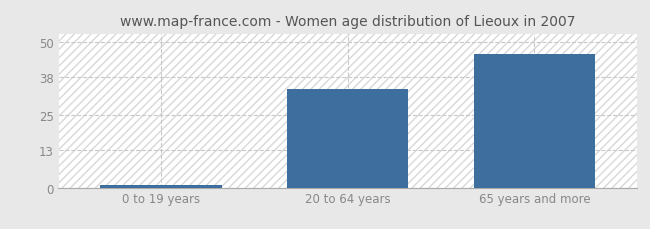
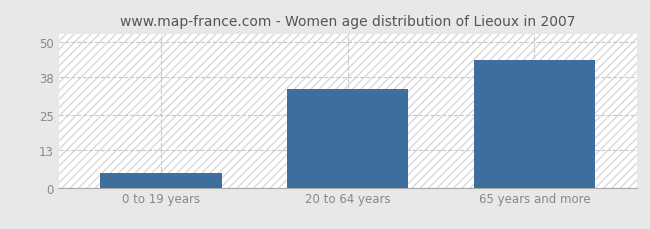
0 to 19 years: 1 -> 5
65 years and more: 46 -> 44
